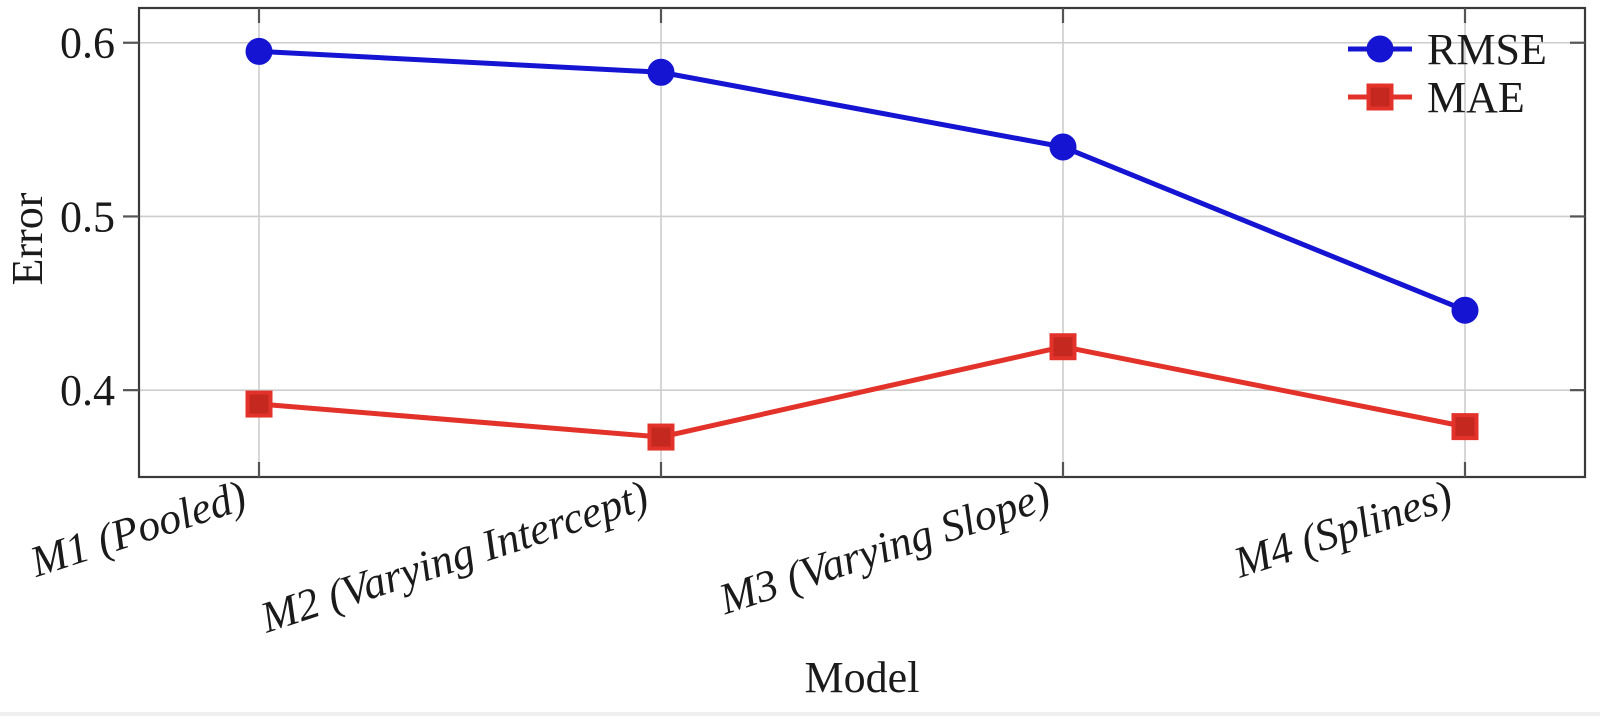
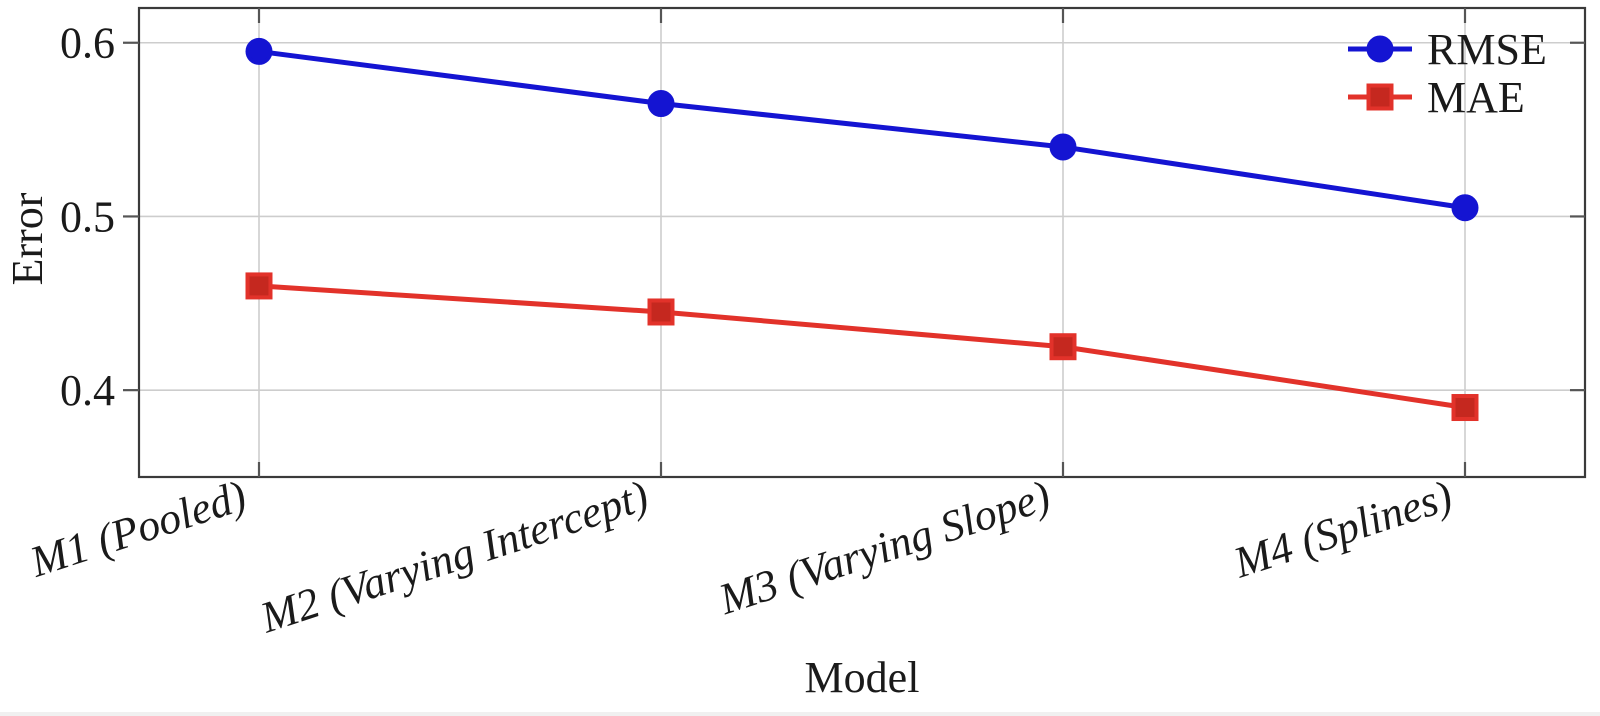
MAE/M1 (Pooled): 0.392 -> 0.460
RMSE/M2 (Varying Intercept): 0.583 -> 0.565
MAE/M2 (Varying Intercept): 0.373 -> 0.445
RMSE/M4 (Splines): 0.446 -> 0.505
MAE/M4 (Splines): 0.379 -> 0.390
